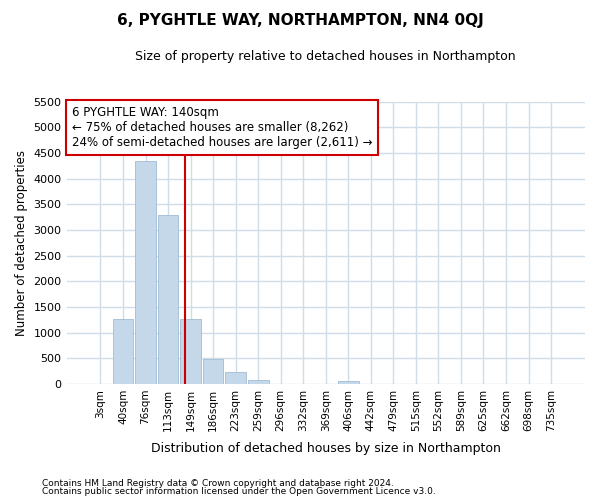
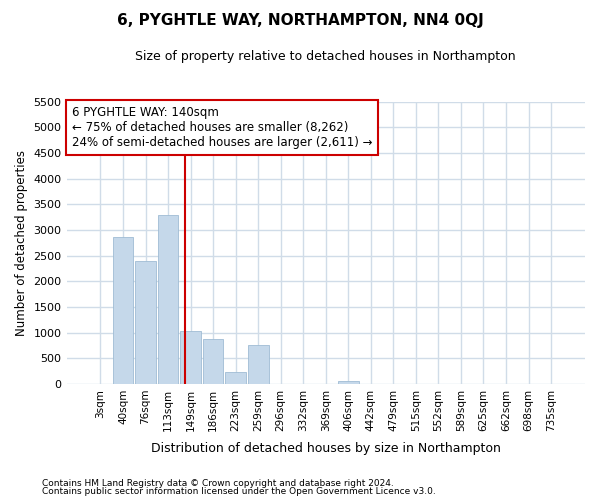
40sqm: 1270 -> 2860
76sqm: 4350 -> 2400
149sqm: 1270 -> 1040
186sqm: 480 -> 880
259sqm: 80 -> 760
